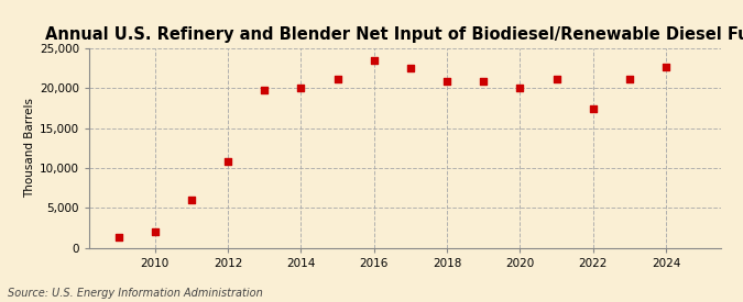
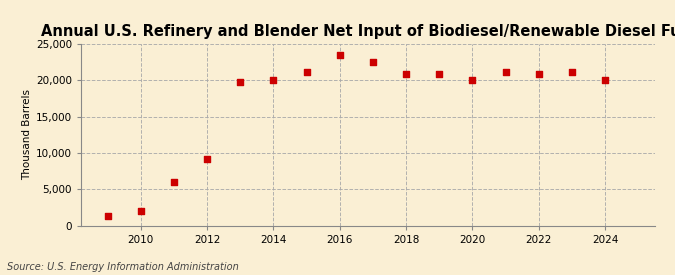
2012: 10,800 -> 9,200
2022: 17,400 -> 20,900
2024: 22,600 -> 20,100
